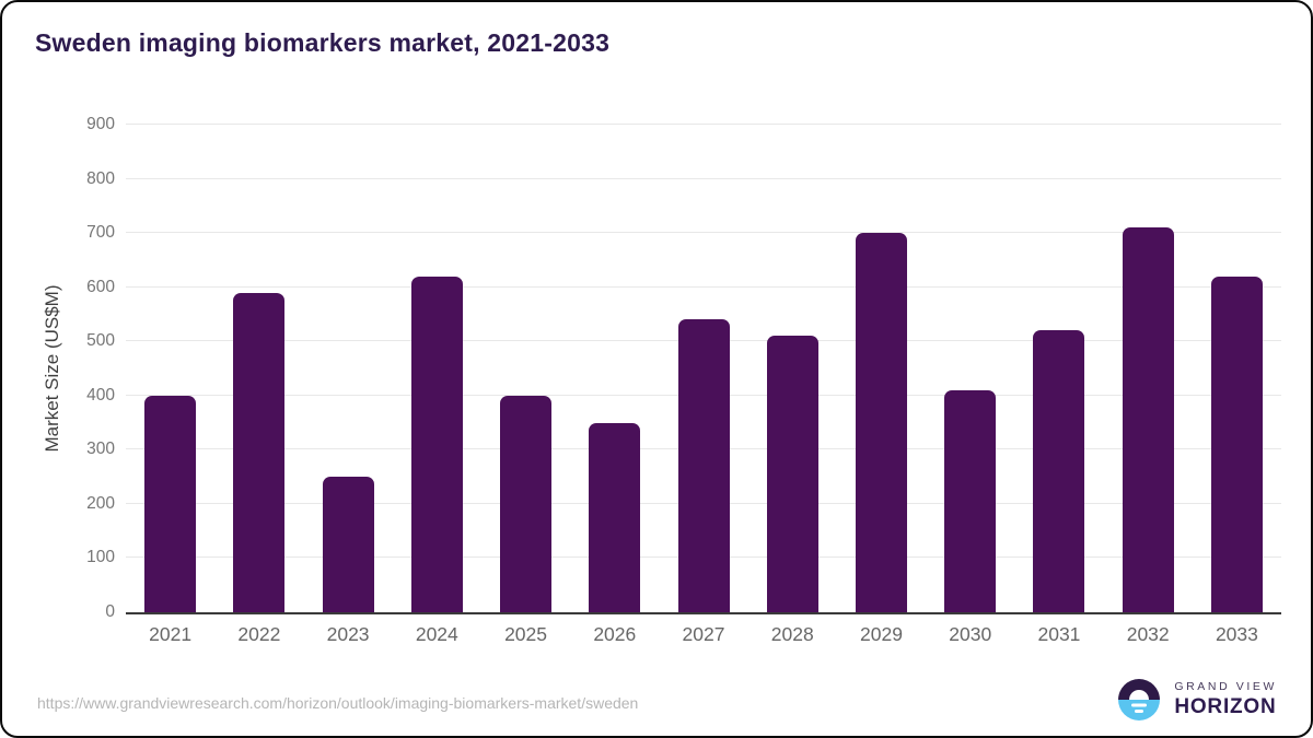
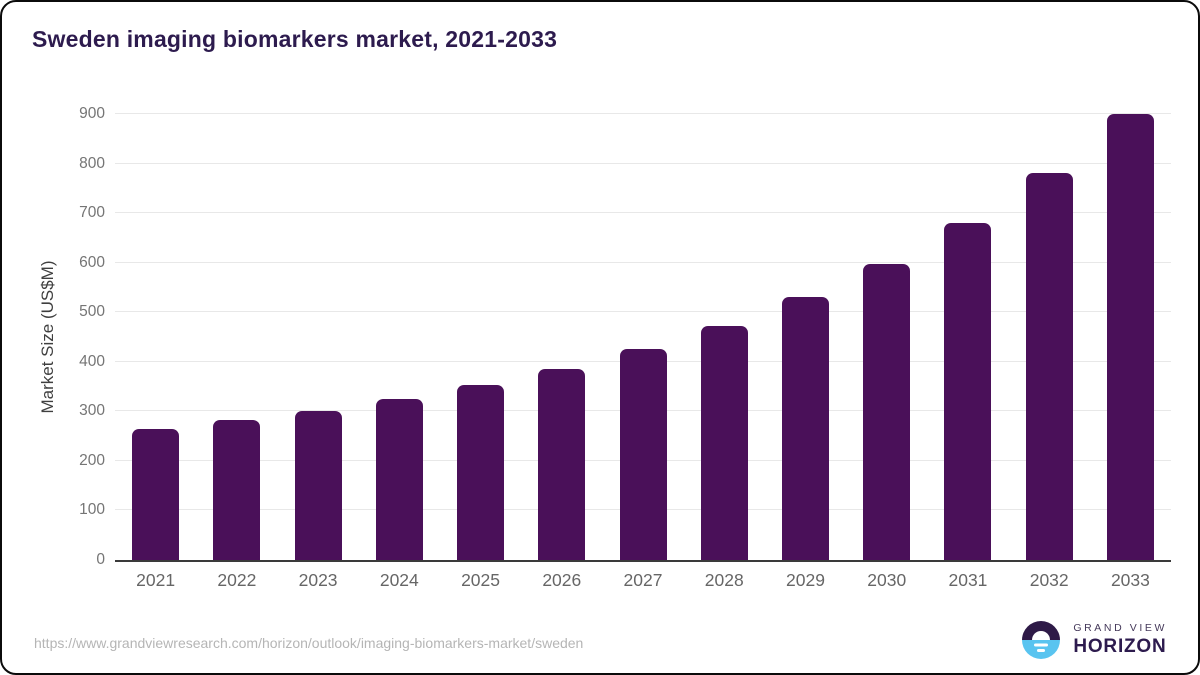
2021: 400 -> 260
2022: 590 -> 280
2023: 250 -> 300
2024: 620 -> 320
2025: 400 -> 350
2026: 350 -> 380
2027: 540 -> 430
2028: 510 -> 470
2029: 700 -> 530
2030: 410 -> 600
2031: 520 -> 680
2032: 710 -> 780
2033: 620 -> 900
